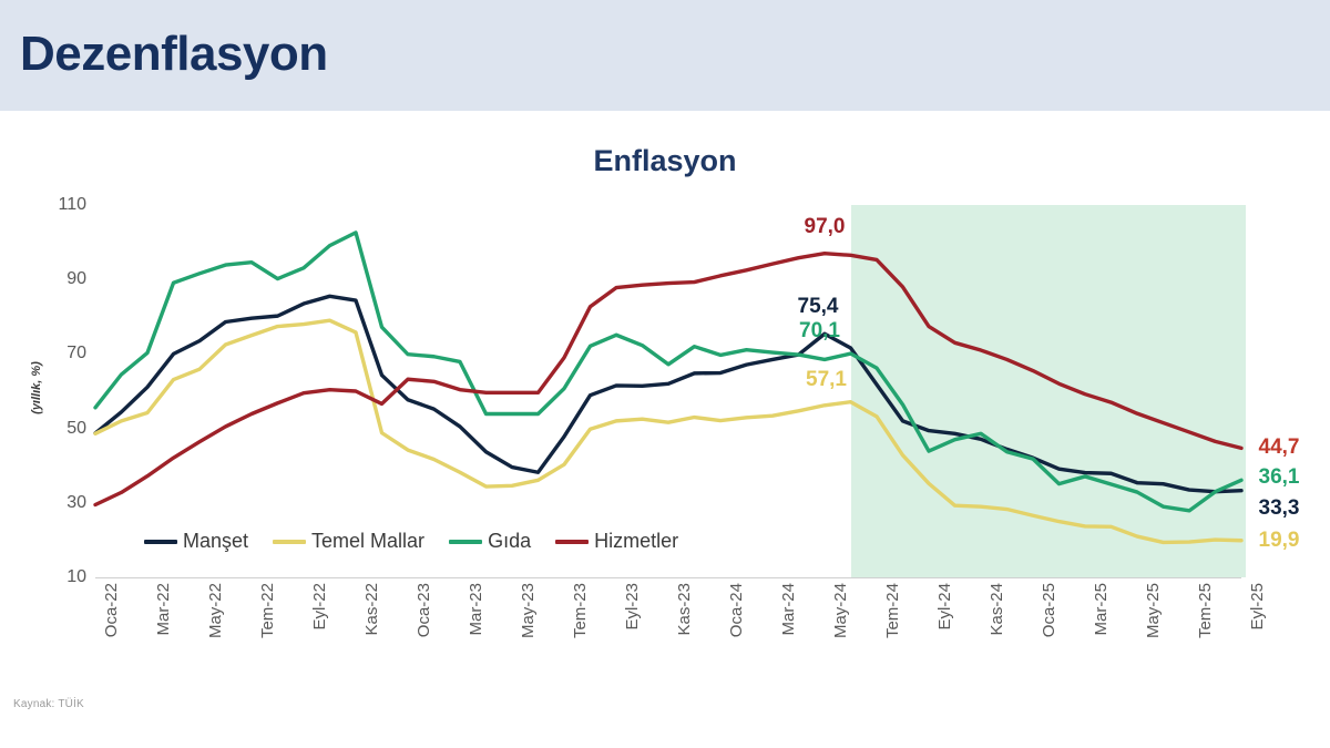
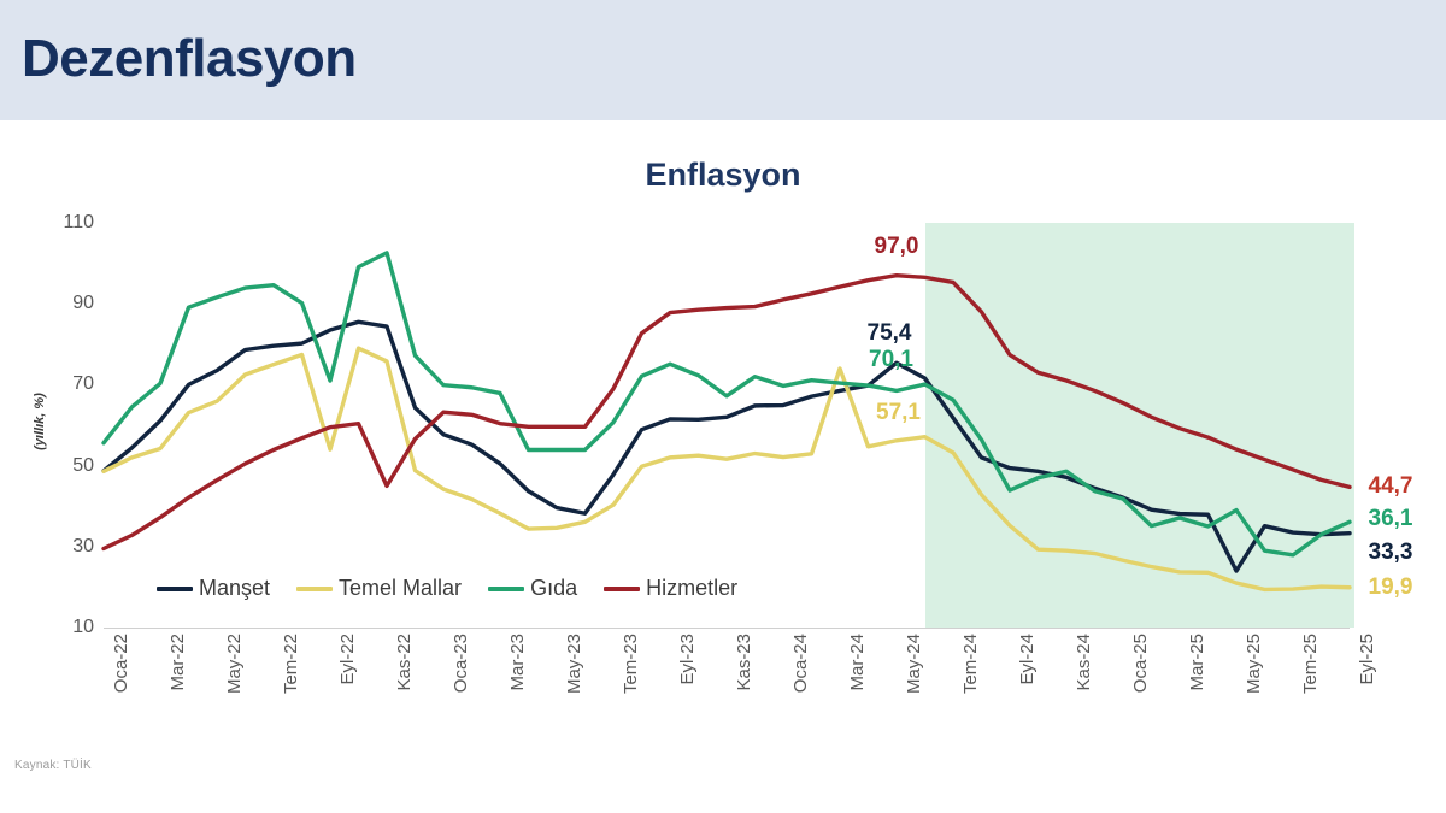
Temel Mallar/Eyl-22: 78 -> 54
Gıda/Eyl-22: 93 -> 71
Hizmetler/Kas-22: 60 -> 45
Temel Mallar/Mar-24: 53 -> 74
Manşet/May-25: 35 -> 24
Gıda/May-25: 33 -> 39
